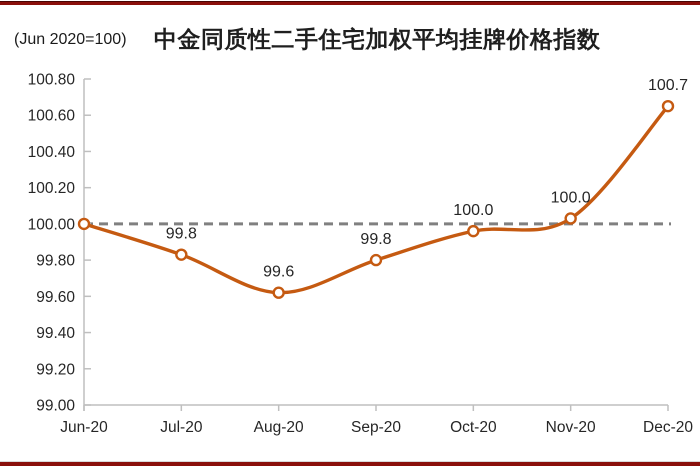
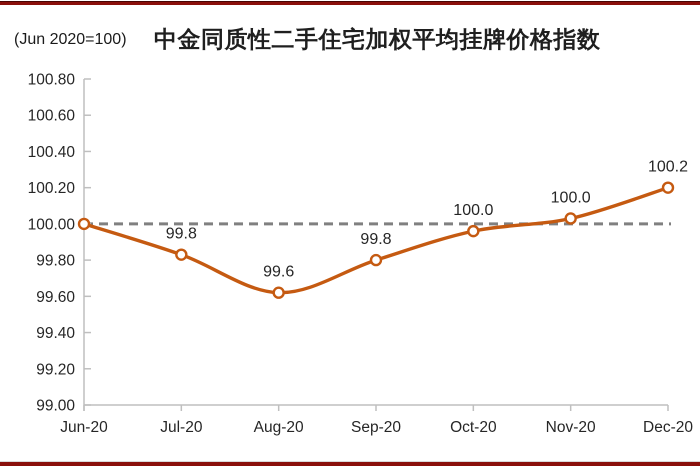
Dec-20: 100.7 -> 100.2
